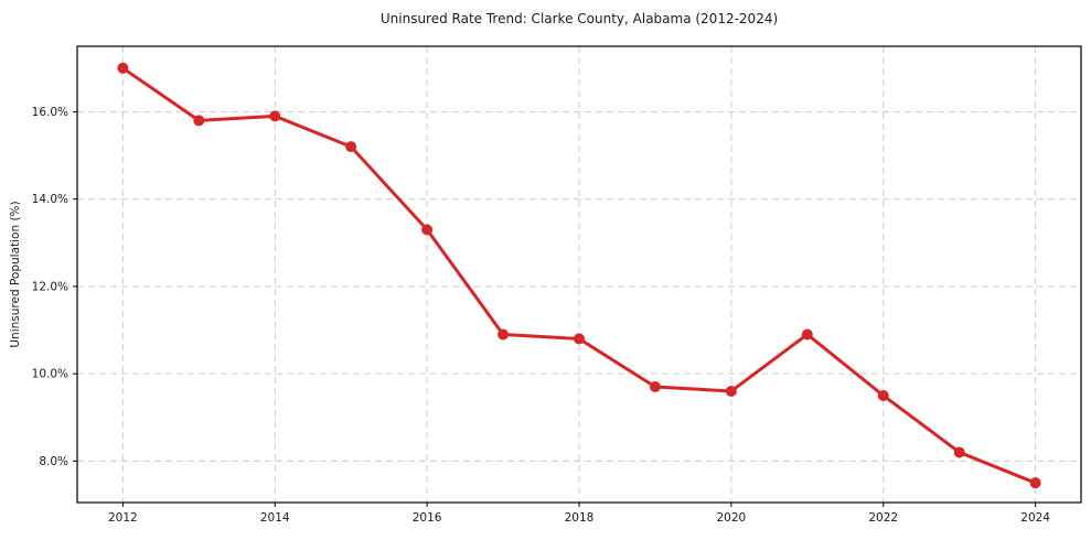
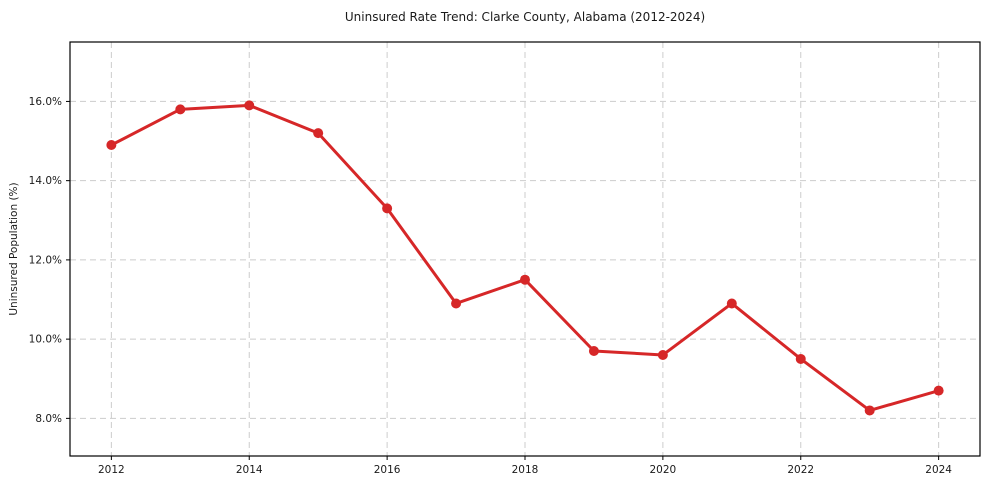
2012: 17.0% -> 14.9%
2018: 10.8% -> 11.5%
2024: 7.5% -> 8.7%
